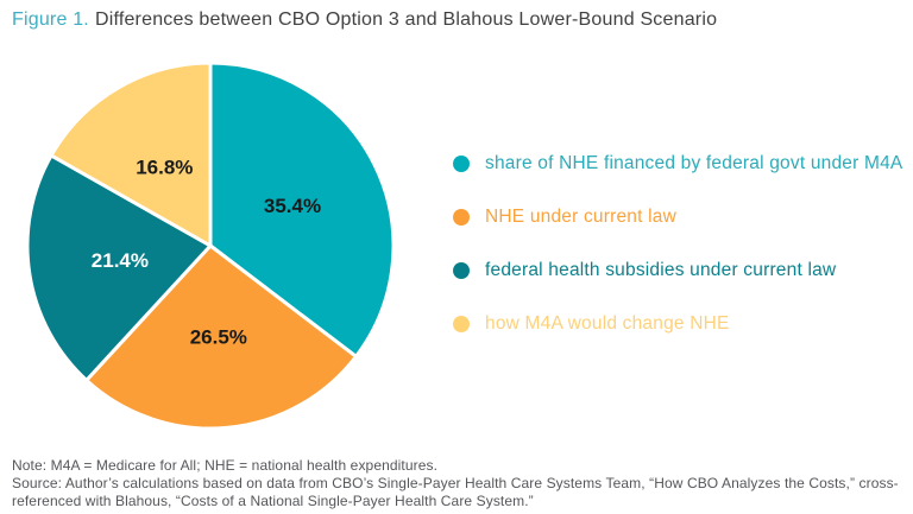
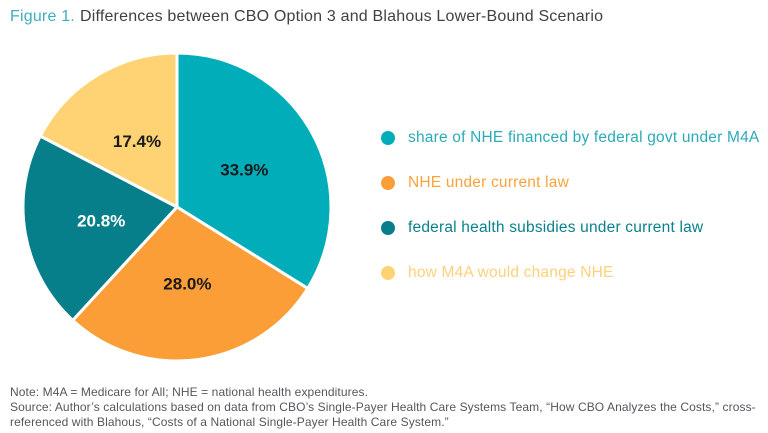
share of NHE financed by federal govt under M4A: 35.4% -> 33.9%
NHE under current law: 26.5% -> 28.0%
federal health subsidies under current law: 21.4% -> 20.8%
how M4A would change NHE: 16.8% -> 17.4%
